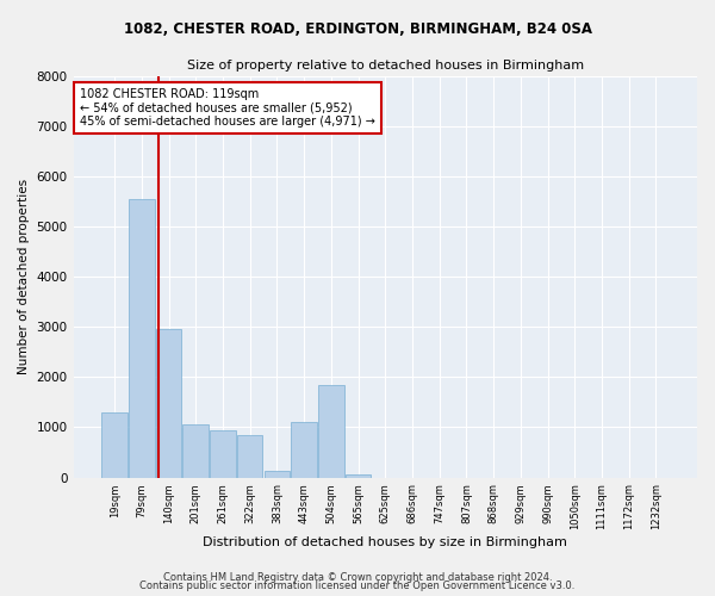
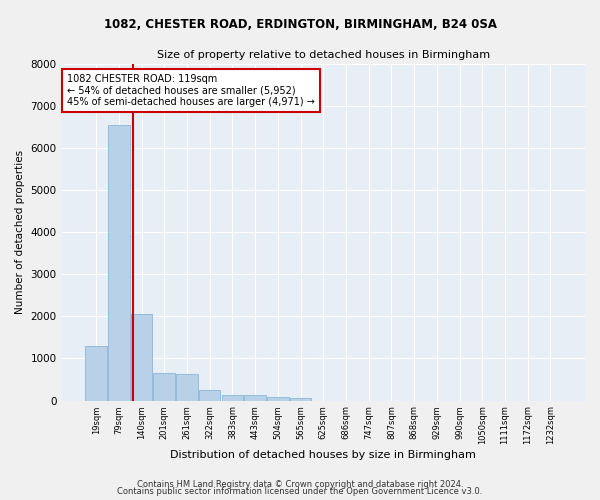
79sqm: 5550 -> 6550
140sqm: 2950 -> 2050
201sqm: 1050 -> 650
261sqm: 950 -> 640
322sqm: 850 -> 250
443sqm: 1100 -> 120
504sqm: 1850 -> 80
